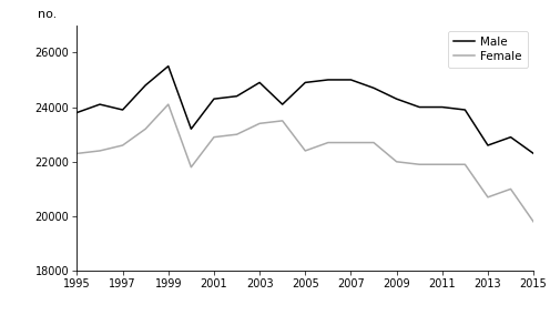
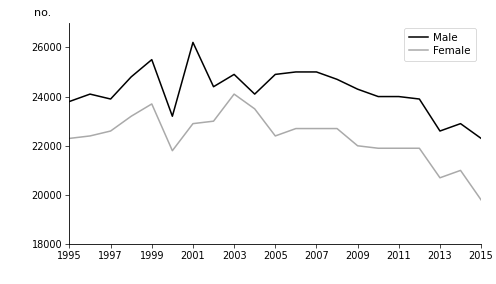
Female/1999: 24100 -> 23700
Male/2001: 24300 -> 26200
Female/2003: 23400 -> 24100
